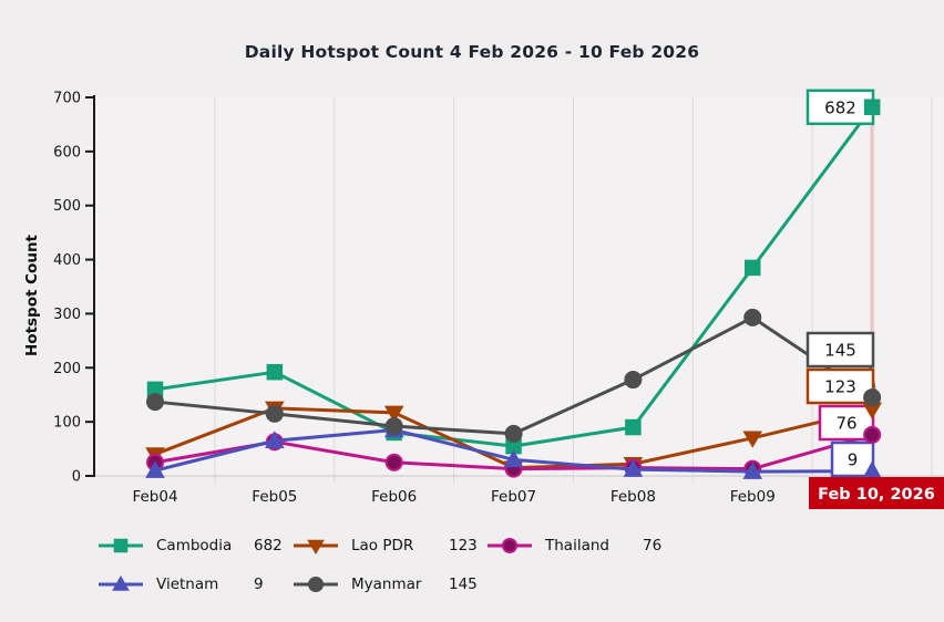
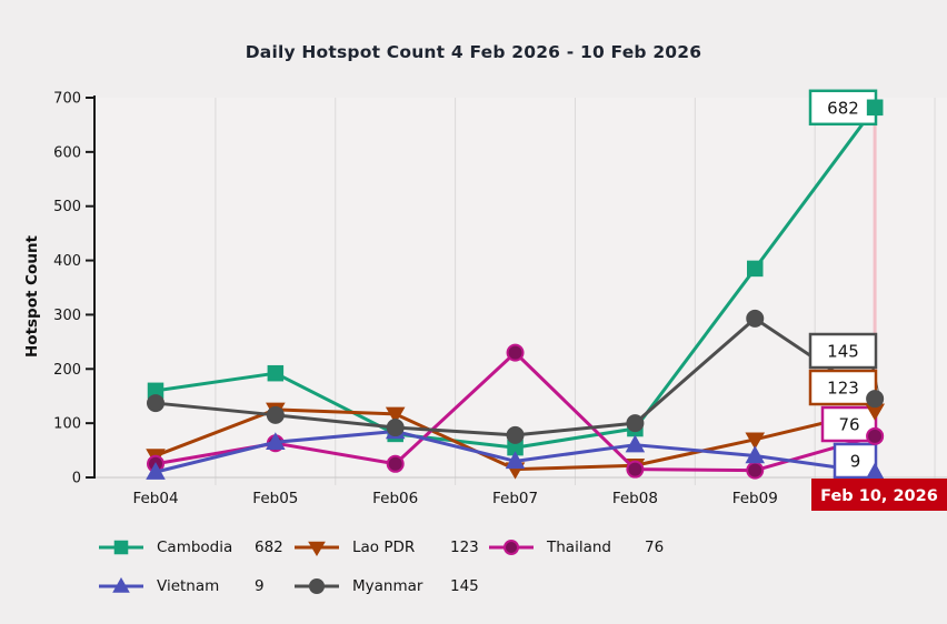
Thailand/Feb07: 10 -> 230
Vietnam/Feb08: 10 -> 60
Myanmar/Feb08: 180 -> 100
Vietnam/Feb09: 10 -> 40
